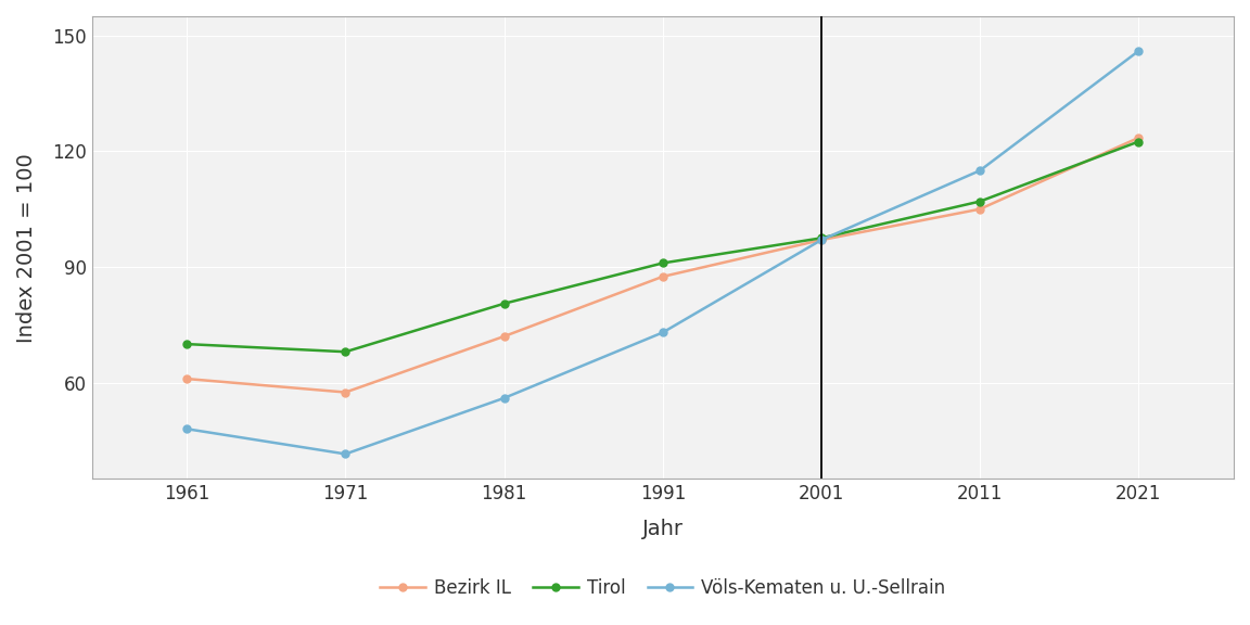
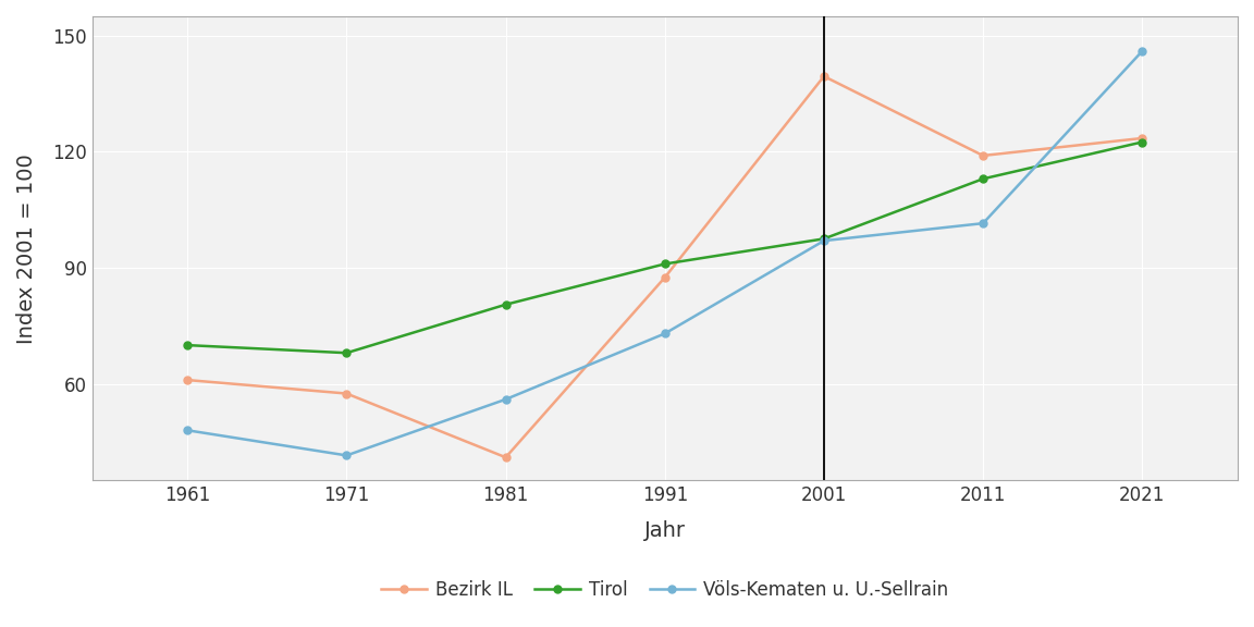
Bezirk IL/1981: 72.0 -> 41.0
Bezirk IL/2001: 97.0 -> 139.5
Bezirk IL/2011: 105.0 -> 119.0
Tirol/2011: 107.0 -> 113.0
Völs-Kematen u. U.-Sellrain/2011: 115.0 -> 101.5
